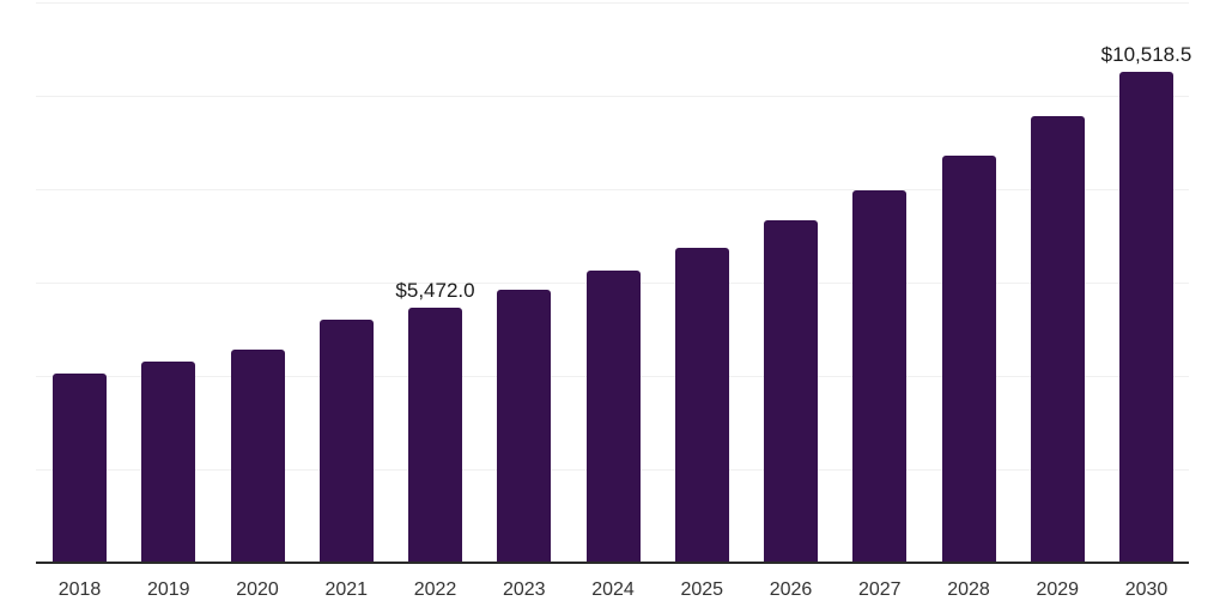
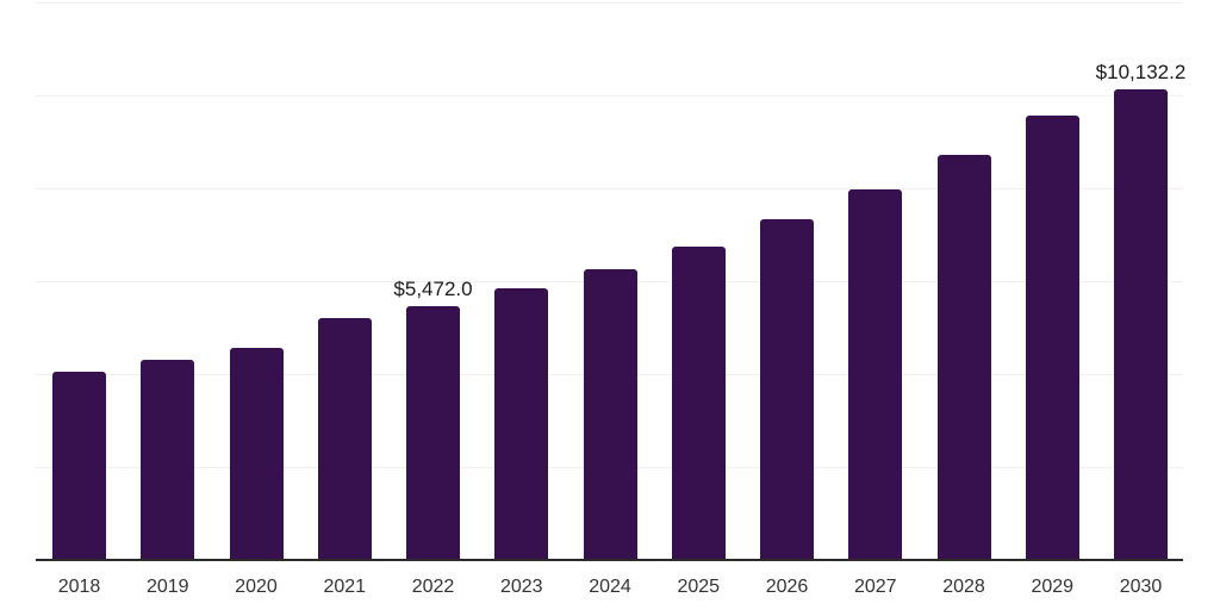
2030: $10,518.5 -> $10,132.2
